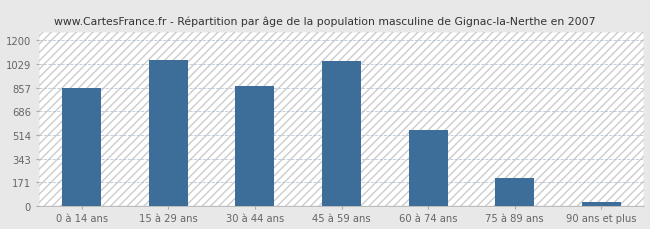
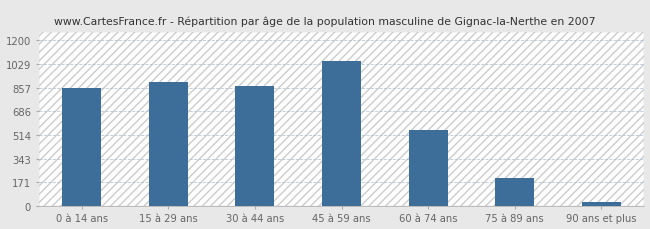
15 à 29 ans: 1060 -> 900
